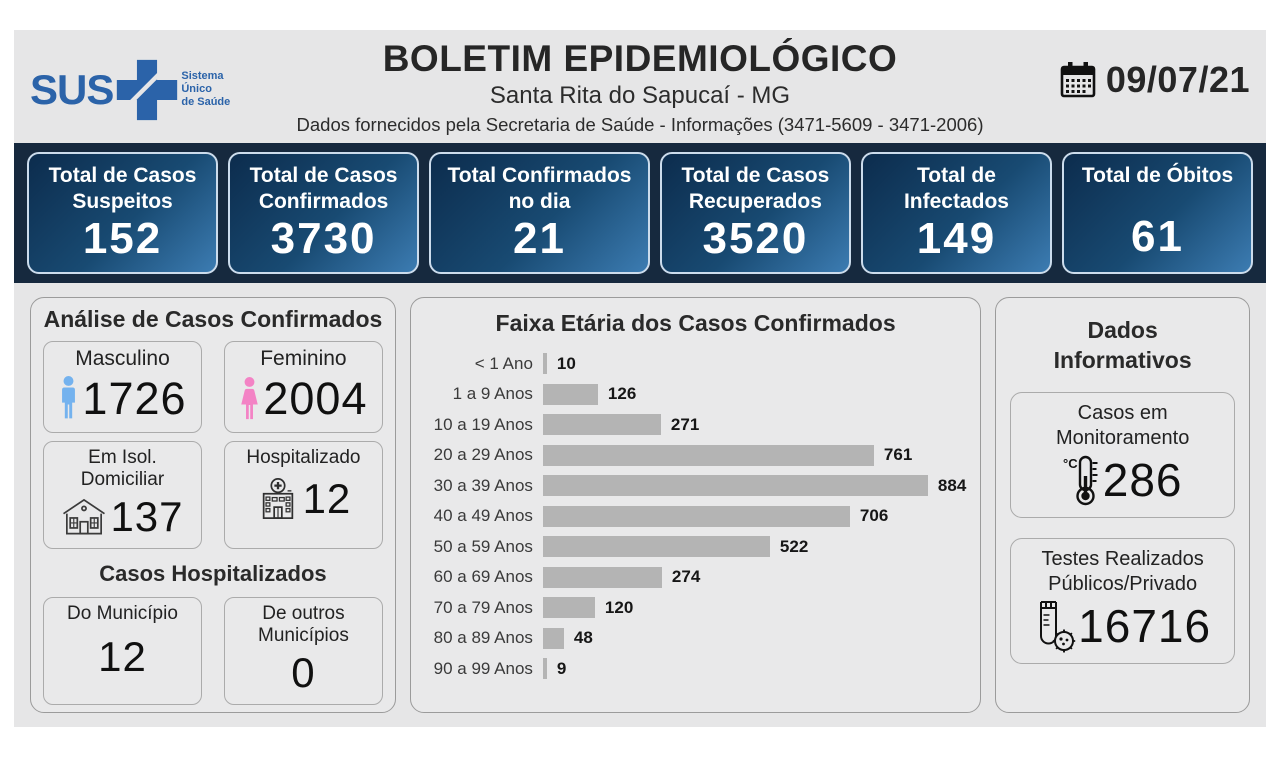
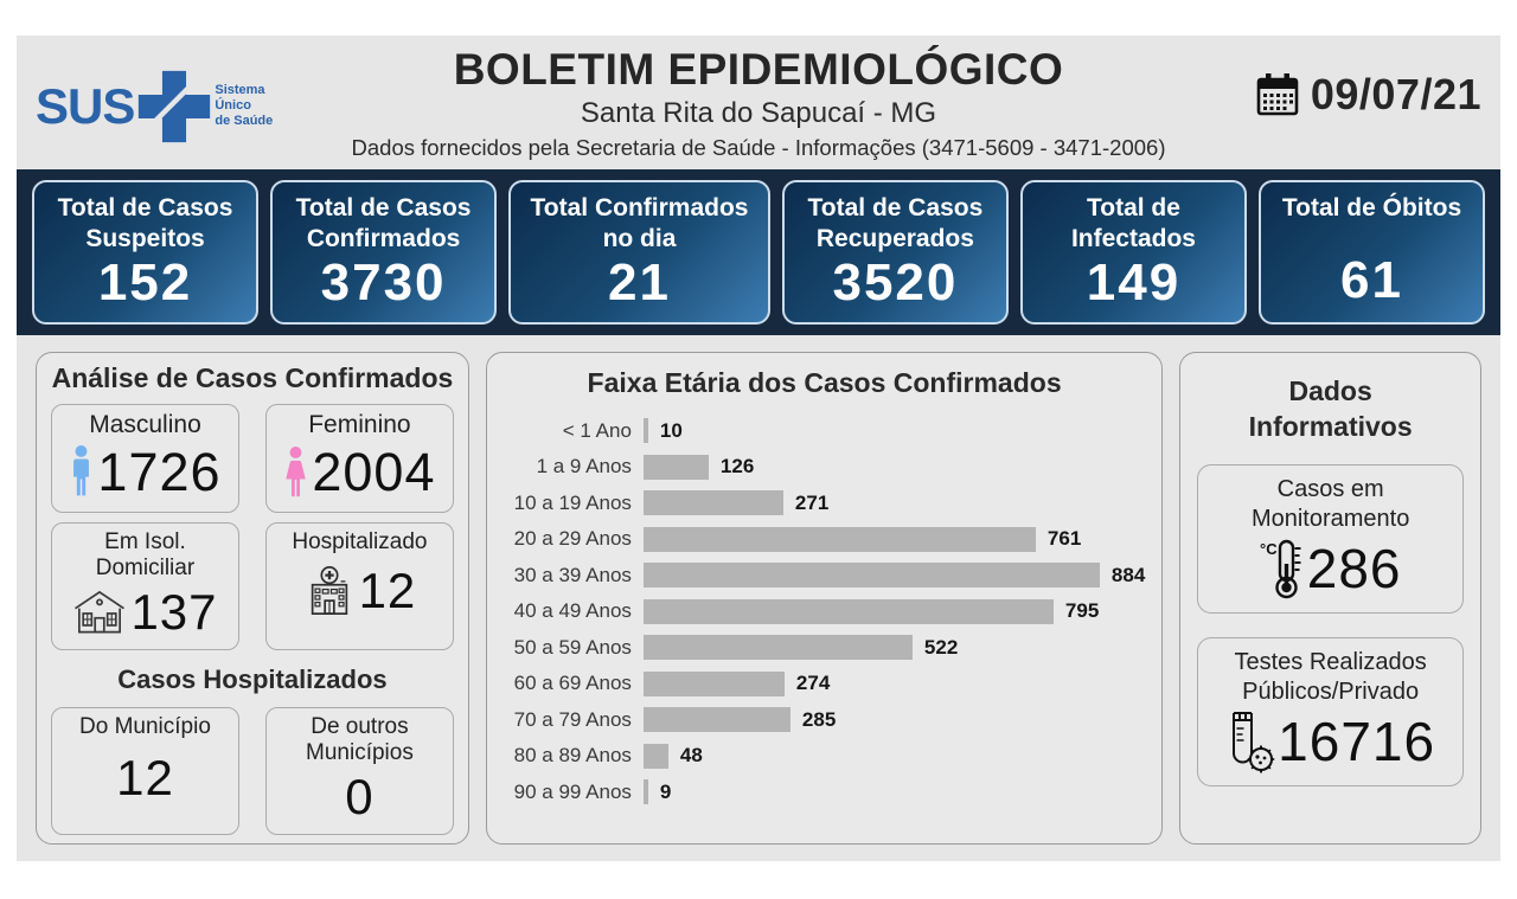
40 a 49 Anos: 706 -> 795
70 a 79 Anos: 120 -> 285
